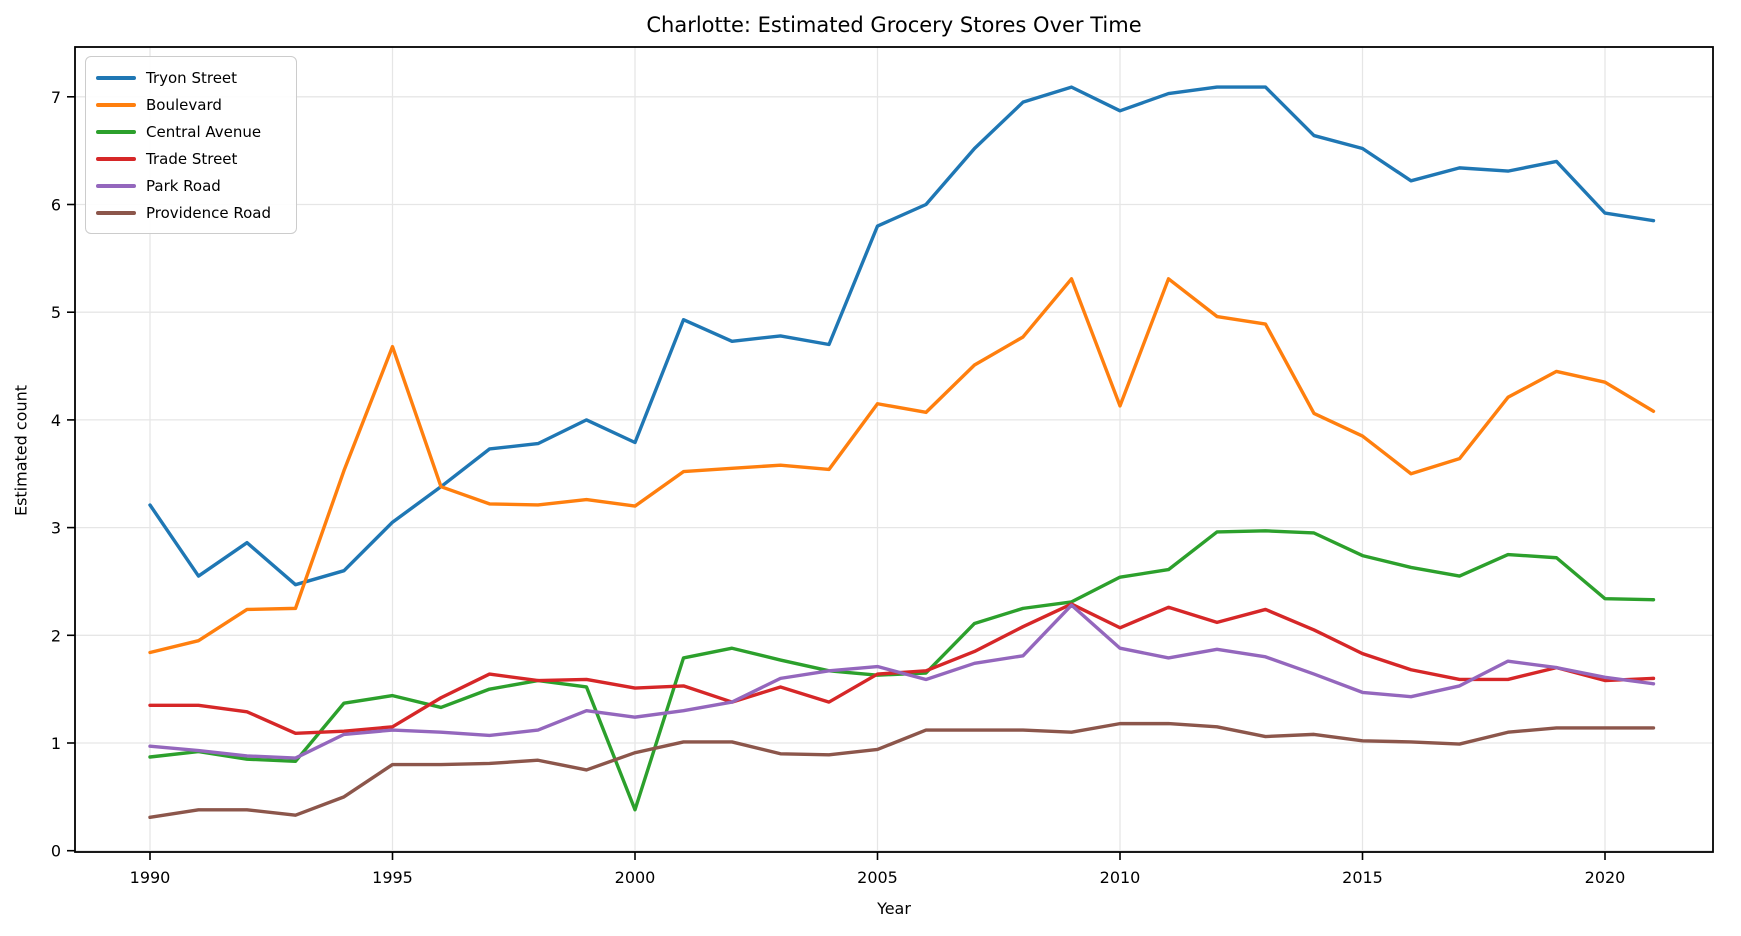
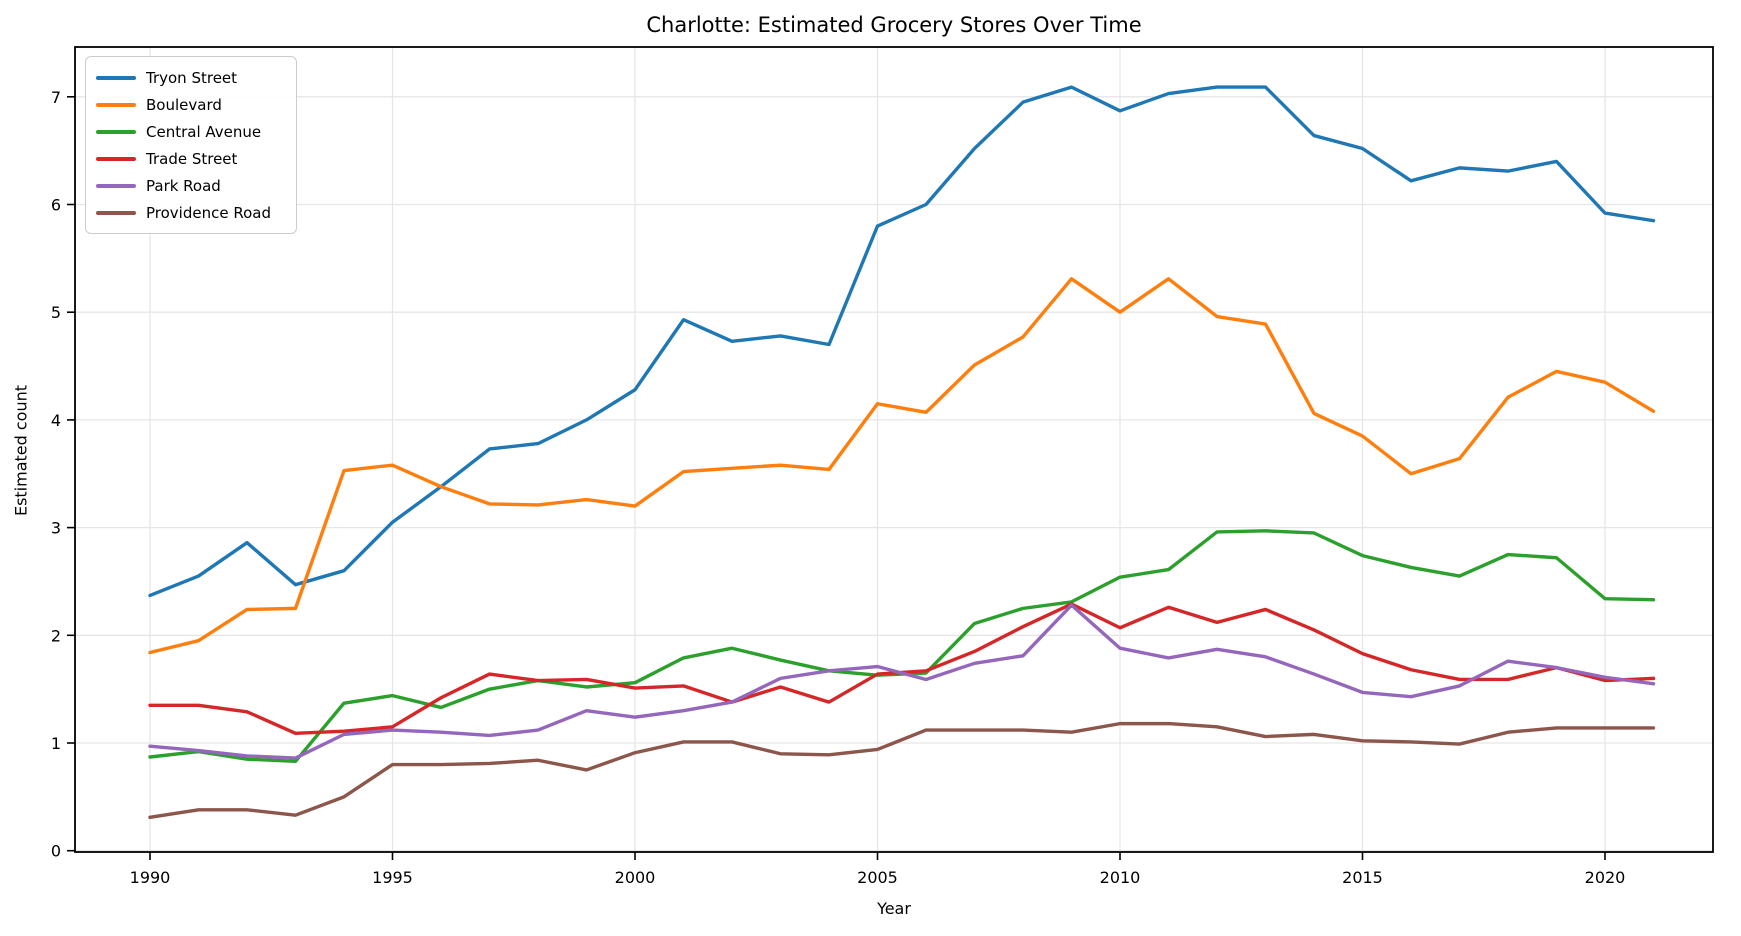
Tryon Street/1990: 3.21 -> 2.37
Boulevard/1995: 4.68 -> 3.58
Tryon Street/2000: 3.79 -> 4.28
Central Avenue/2000: 0.38 -> 1.56
Boulevard/2010: 4.13 -> 5.00
